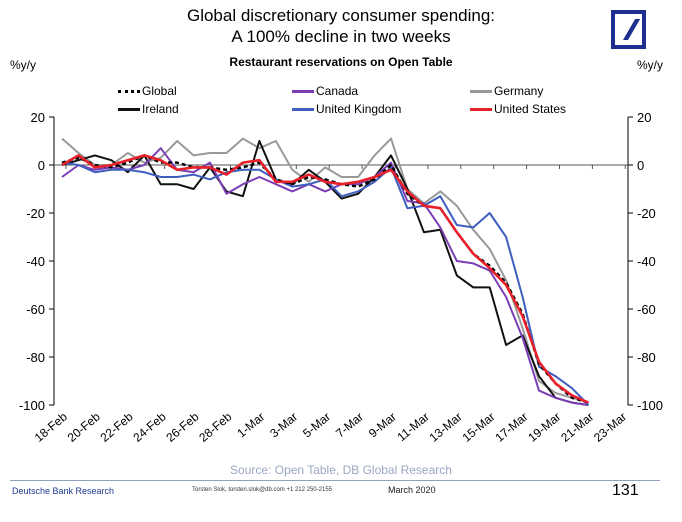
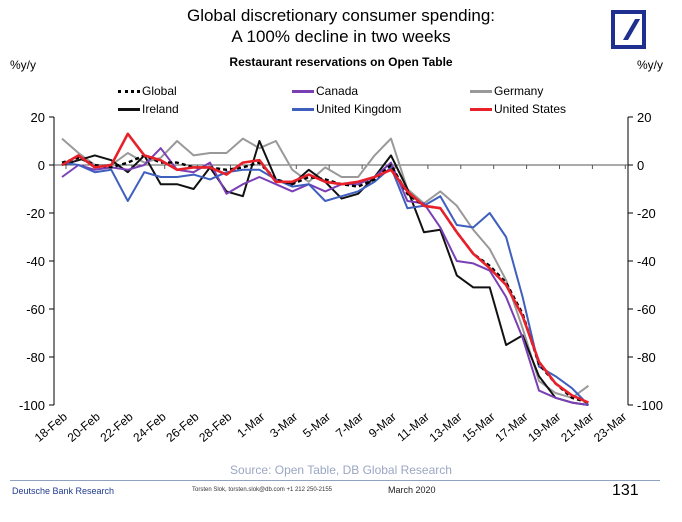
United Kingdom/22-Feb: -2 -> -15
United States/22-Feb: 2 -> 13
United Kingdom/5-Mar: -6 -> -15
Germany/21-Mar: -99 -> -92
